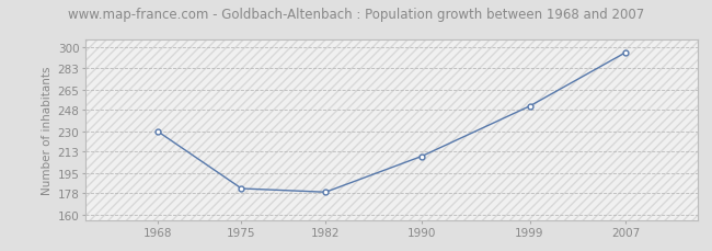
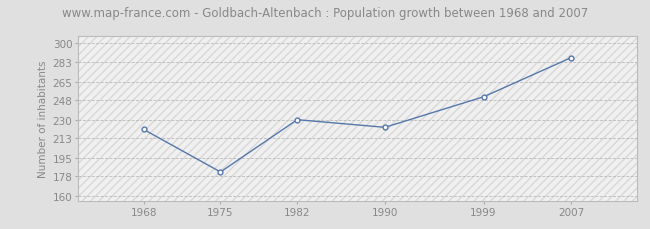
1968: 230 -> 221
1982: 179 -> 230
1990: 209 -> 223
2007: 296 -> 287
